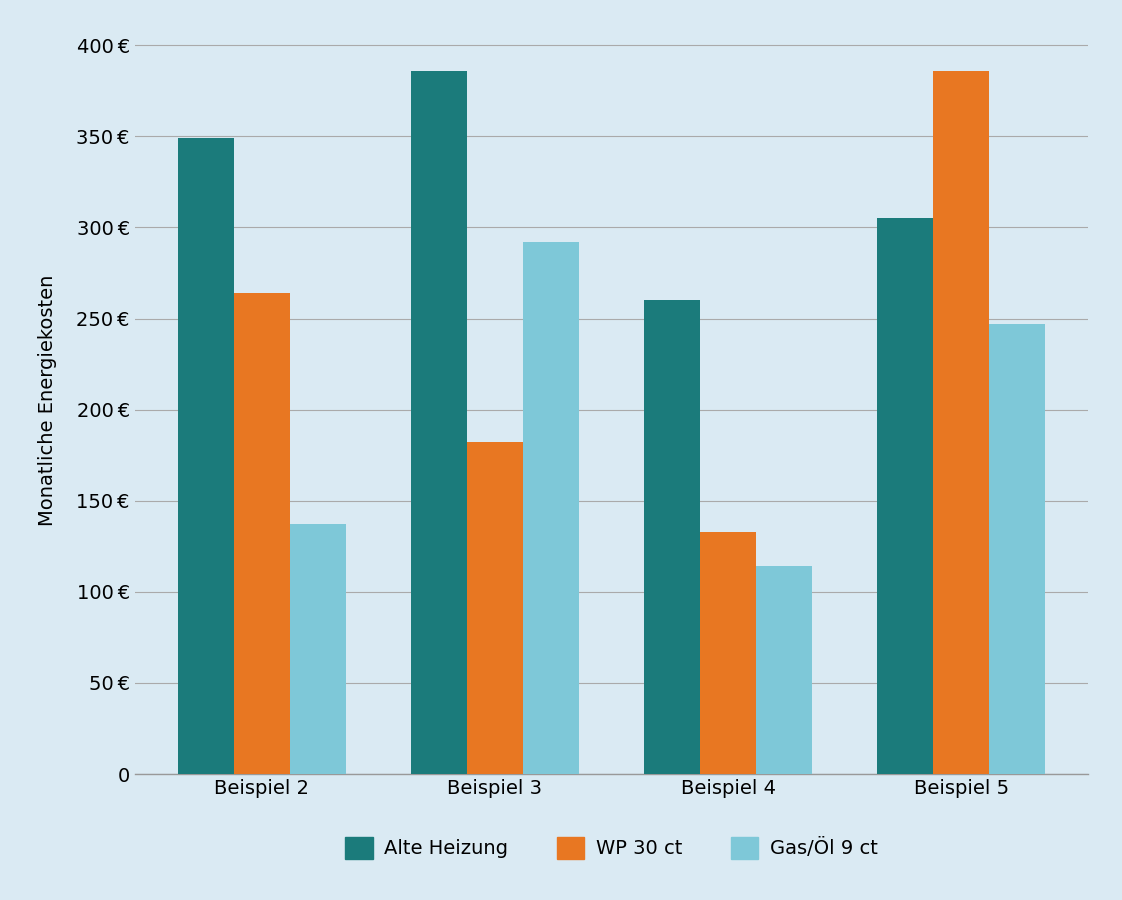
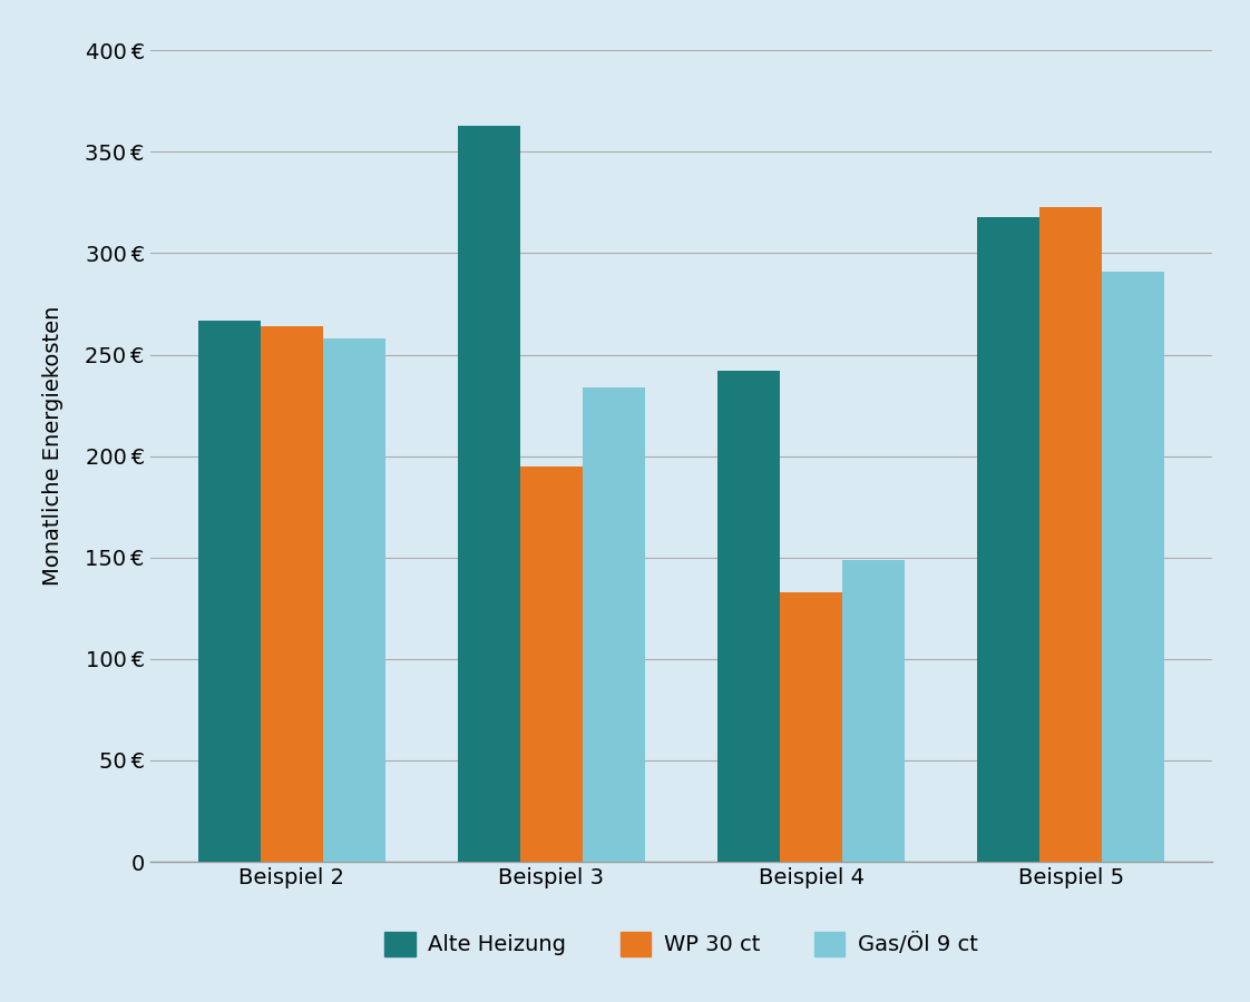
Alte Heizung/Beispiel 2: 349 € -> 267 €
Gas/Öl 9 ct/Beispiel 2: 137 € -> 258 €
Alte Heizung/Beispiel 3: 386 € -> 363 €
WP 30 ct/Beispiel 3: 182 € -> 195 €
Gas/Öl 9 ct/Beispiel 3: 292 € -> 234 €
Alte Heizung/Beispiel 4: 260 € -> 242 €
Gas/Öl 9 ct/Beispiel 4: 114 € -> 149 €
Alte Heizung/Beispiel 5: 305 € -> 318 €
WP 30 ct/Beispiel 5: 386 € -> 323 €
Gas/Öl 9 ct/Beispiel 5: 247 € -> 291 €
